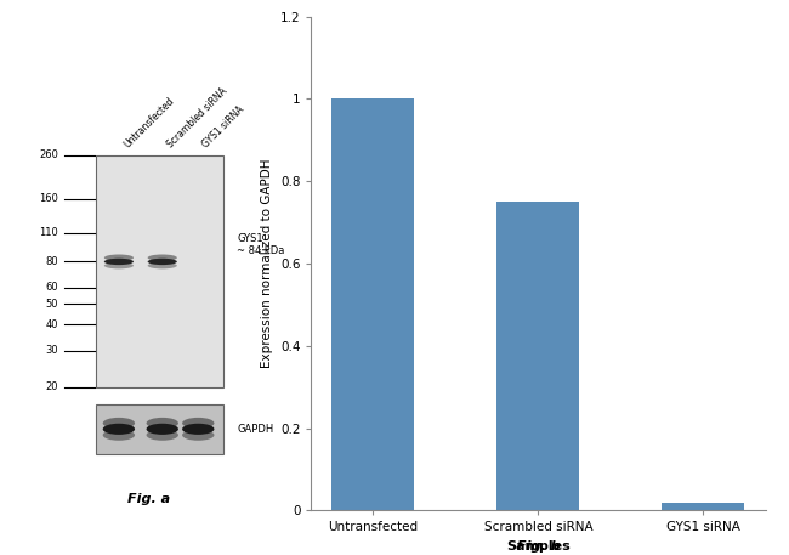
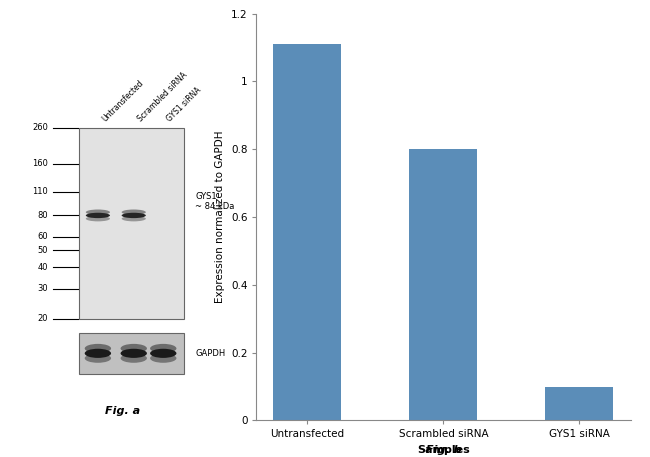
Untransfected: 1.00 -> 1.11
Scrambled siRNA: 0.75 -> 0.80
GYS1 siRNA: 0.02 -> 0.10
